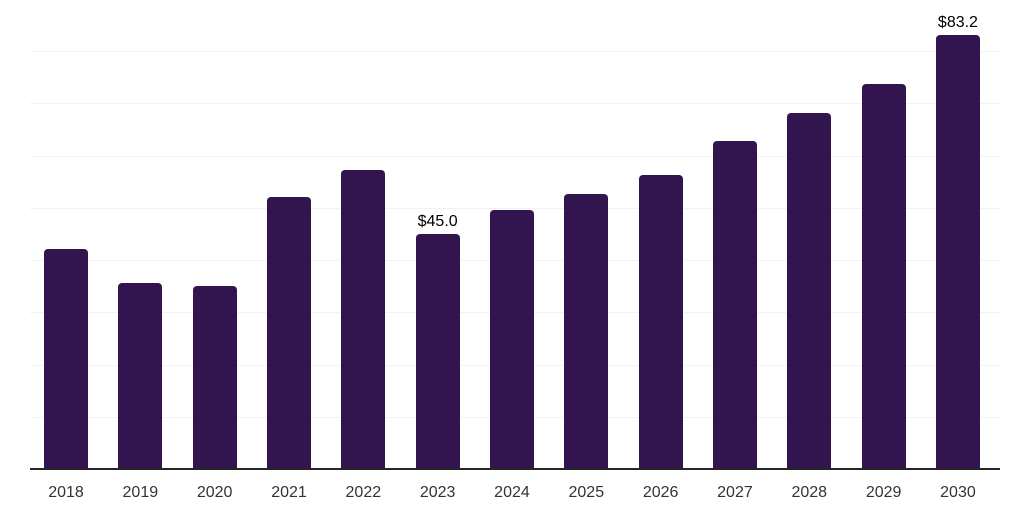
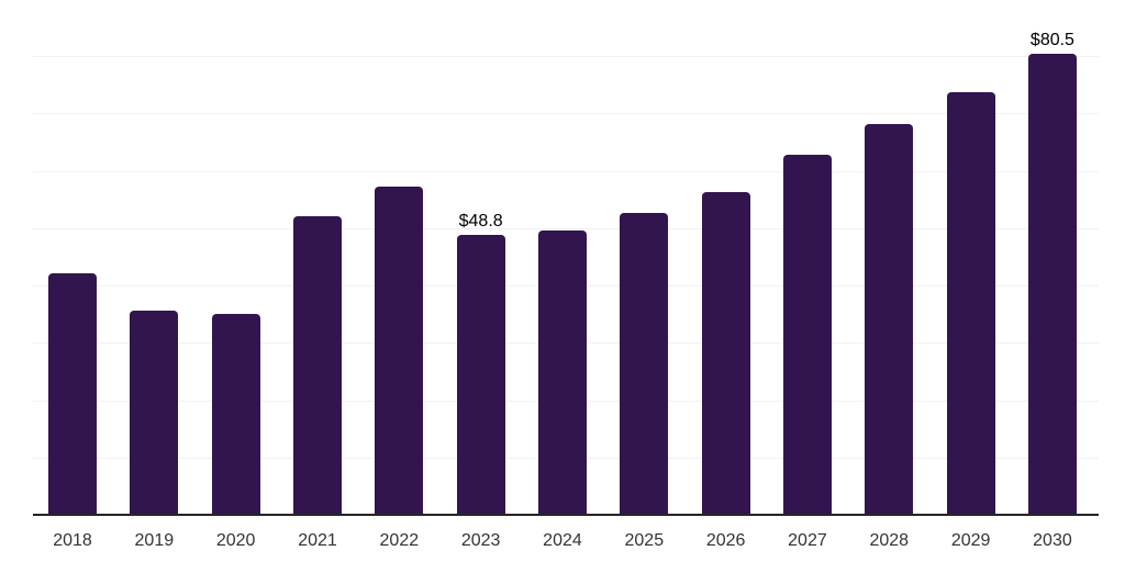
2023: $45.0 -> $48.8
2030: $83.2 -> $80.5
